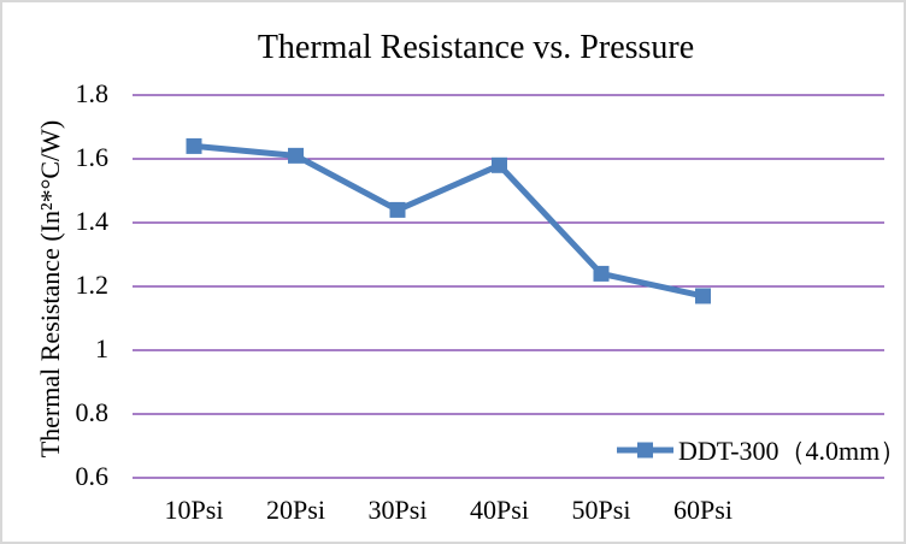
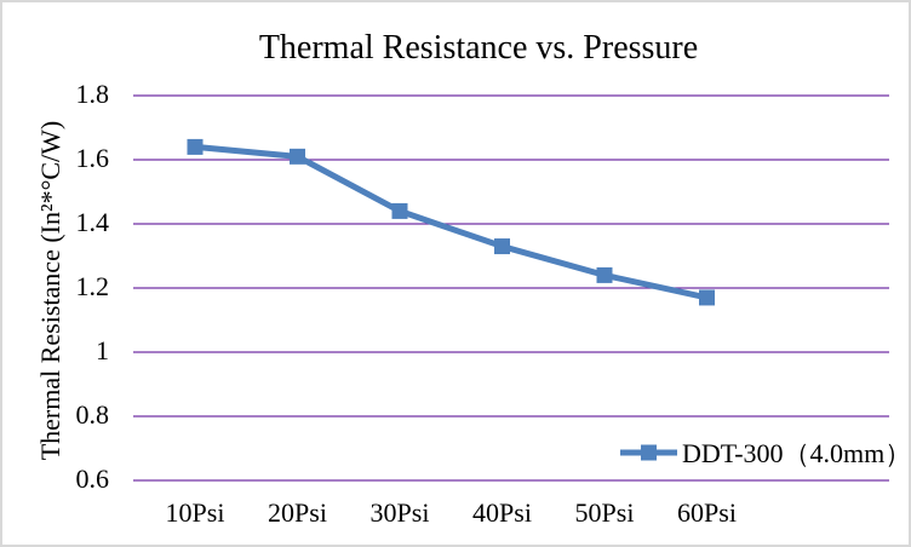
40Psi: 1.58 -> 1.33
